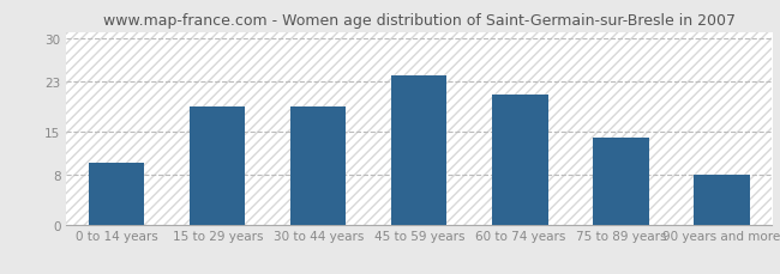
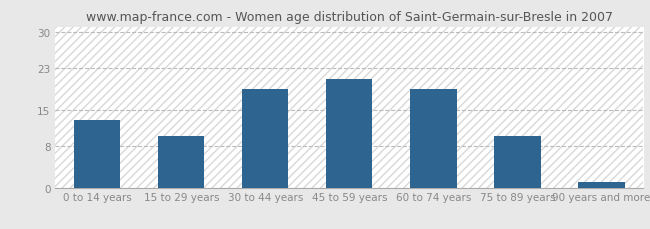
0 to 14 years: 10 -> 13
15 to 29 years: 19 -> 10
45 to 59 years: 24 -> 21
60 to 74 years: 21 -> 19
75 to 89 years: 14 -> 10
90 years and more: 8 -> 1
